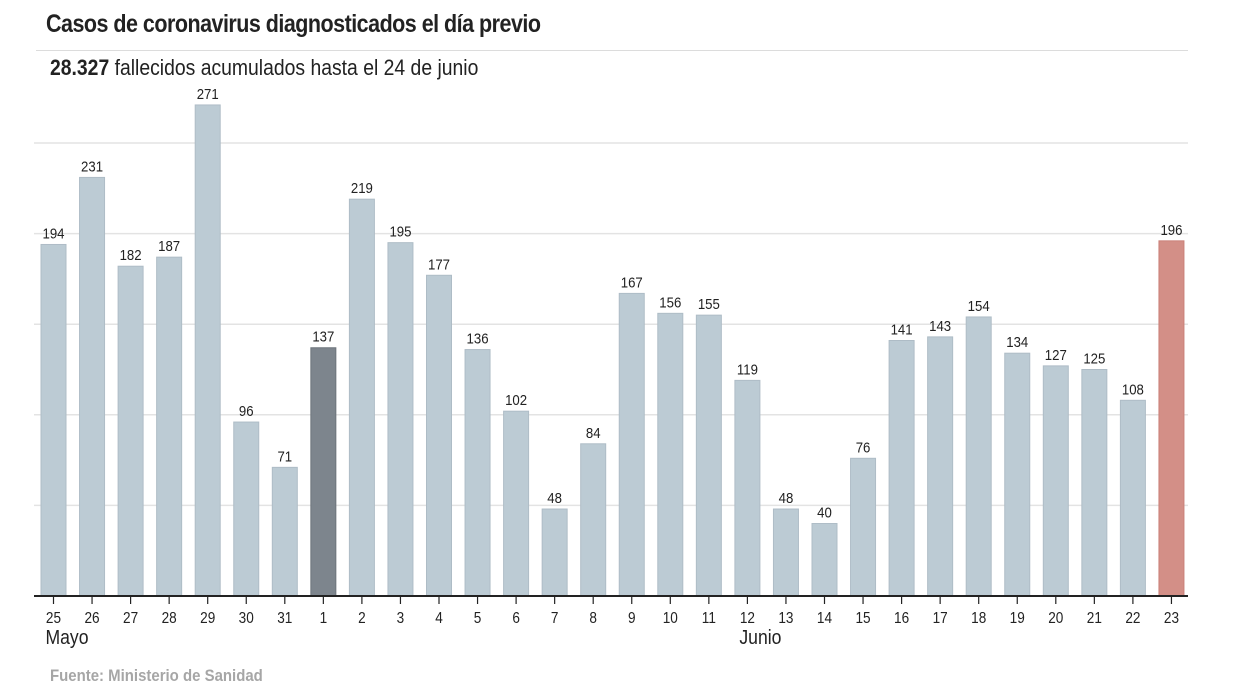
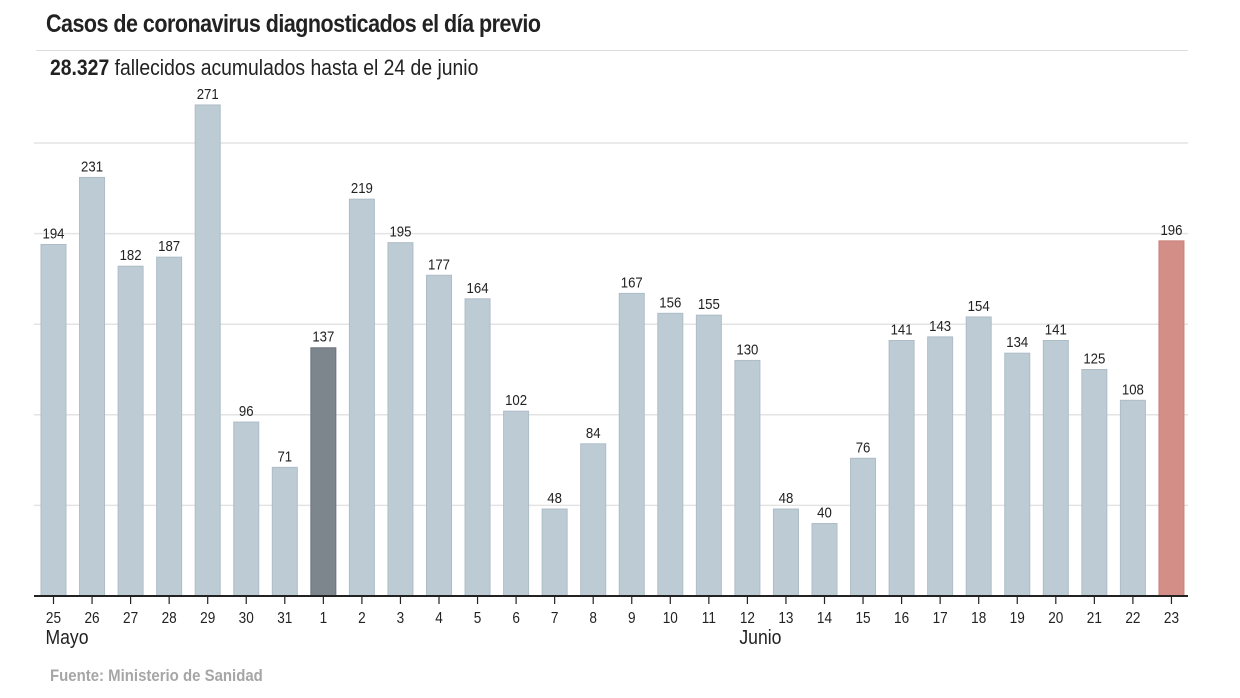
5: 136 -> 164
12: 119 -> 130
20: 127 -> 141
